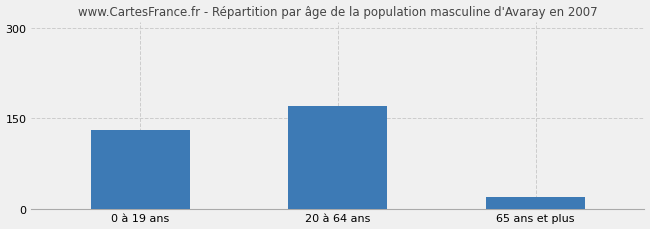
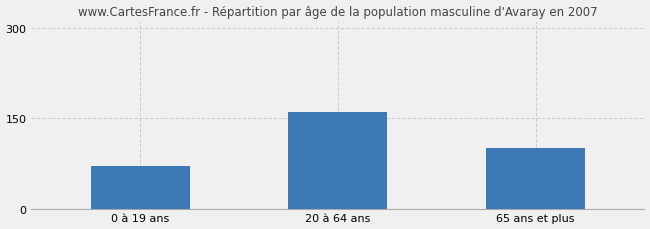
0 à 19 ans: 130 -> 70
20 à 64 ans: 170 -> 160
65 ans et plus: 20 -> 100
